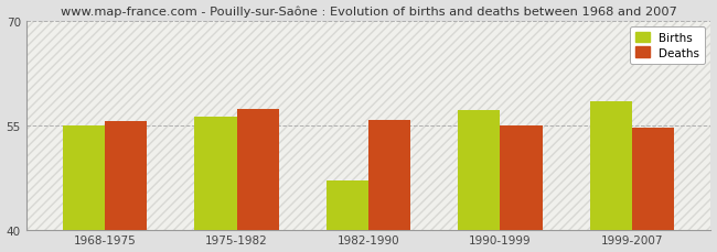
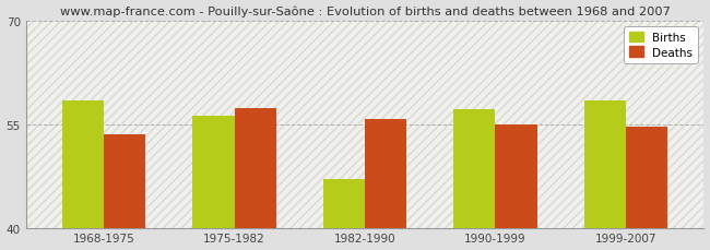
Births/1968-1975: 55.0 -> 58.5
Deaths/1968-1975: 55.6 -> 53.5
